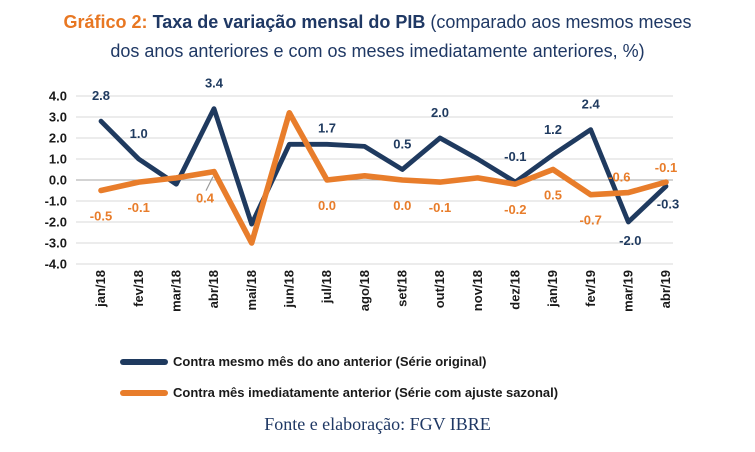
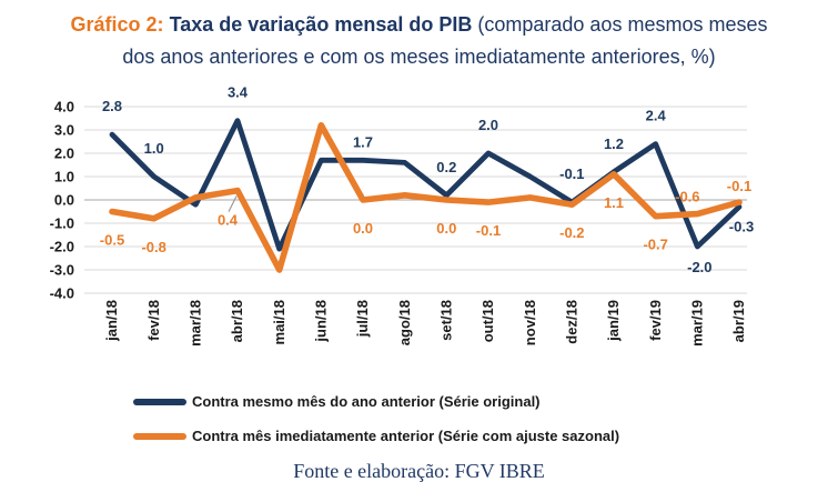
Contra mês imediatamente anterior (Série com ajuste sazonal)/fev/18: -0.1 -> -0.8
Contra mesmo mês do ano anterior (Série original)/set/18: 0.5 -> 0.2
Contra mês imediatamente anterior (Série com ajuste sazonal)/jan/19: 0.5 -> 1.1
